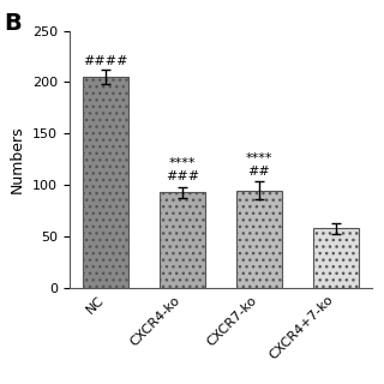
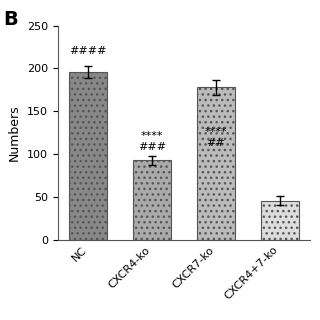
NC: 205 -> 196
CXCR7-ko: 95 -> 178
CXCR4+7-ko: 58 -> 46
